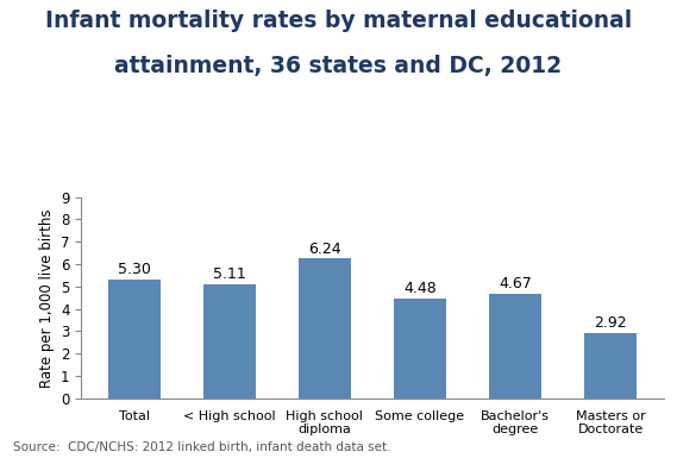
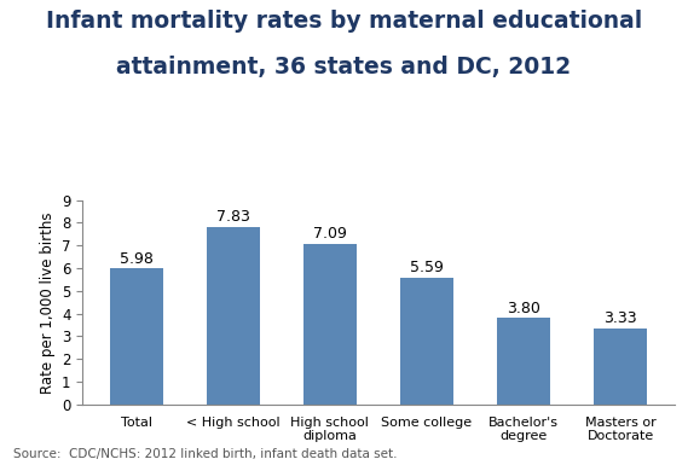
Total: 5.30 -> 5.98
< High school: 5.11 -> 7.83
High school diploma: 6.24 -> 7.09
Some college: 4.48 -> 5.59
Bachelor's degree: 4.67 -> 3.80
Masters or Doctorate: 2.92 -> 3.33
